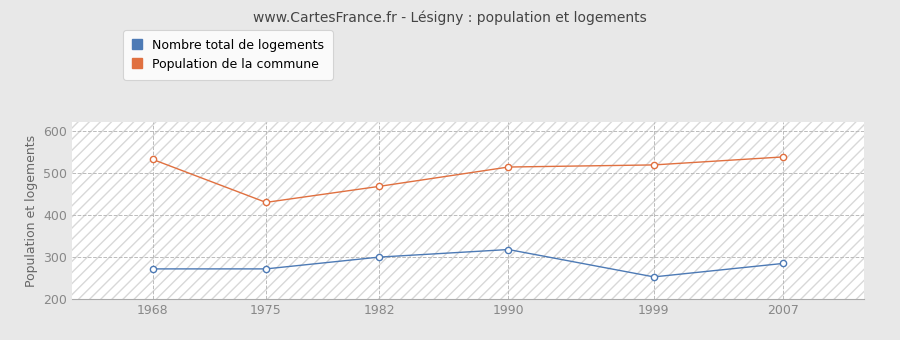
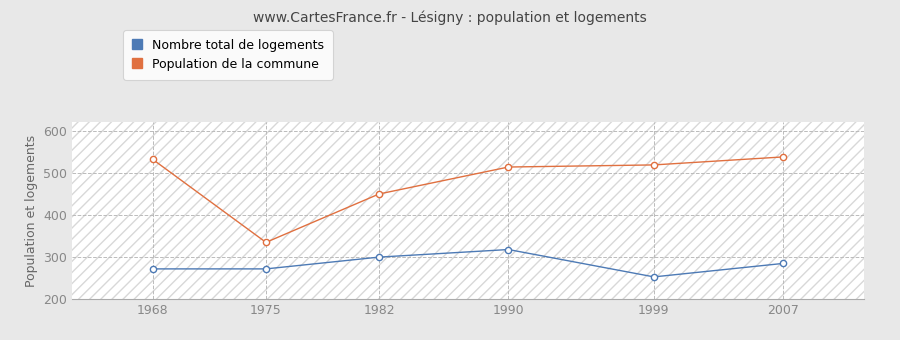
Population de la commune/1975: 430 -> 335
Population de la commune/1982: 468 -> 450
